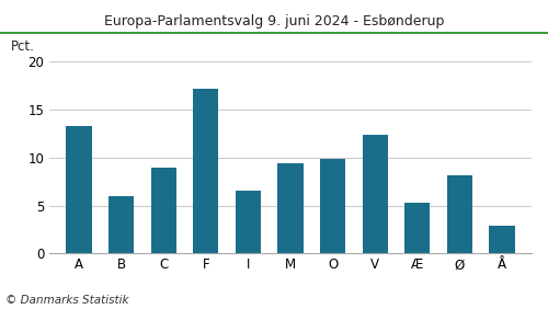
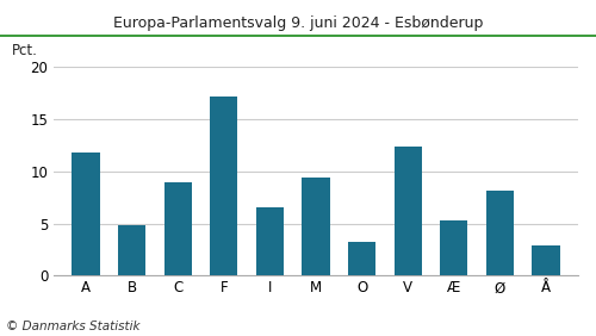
A: 13.3 -> 11.8
B: 6.0 -> 4.8
O: 9.9 -> 3.2
